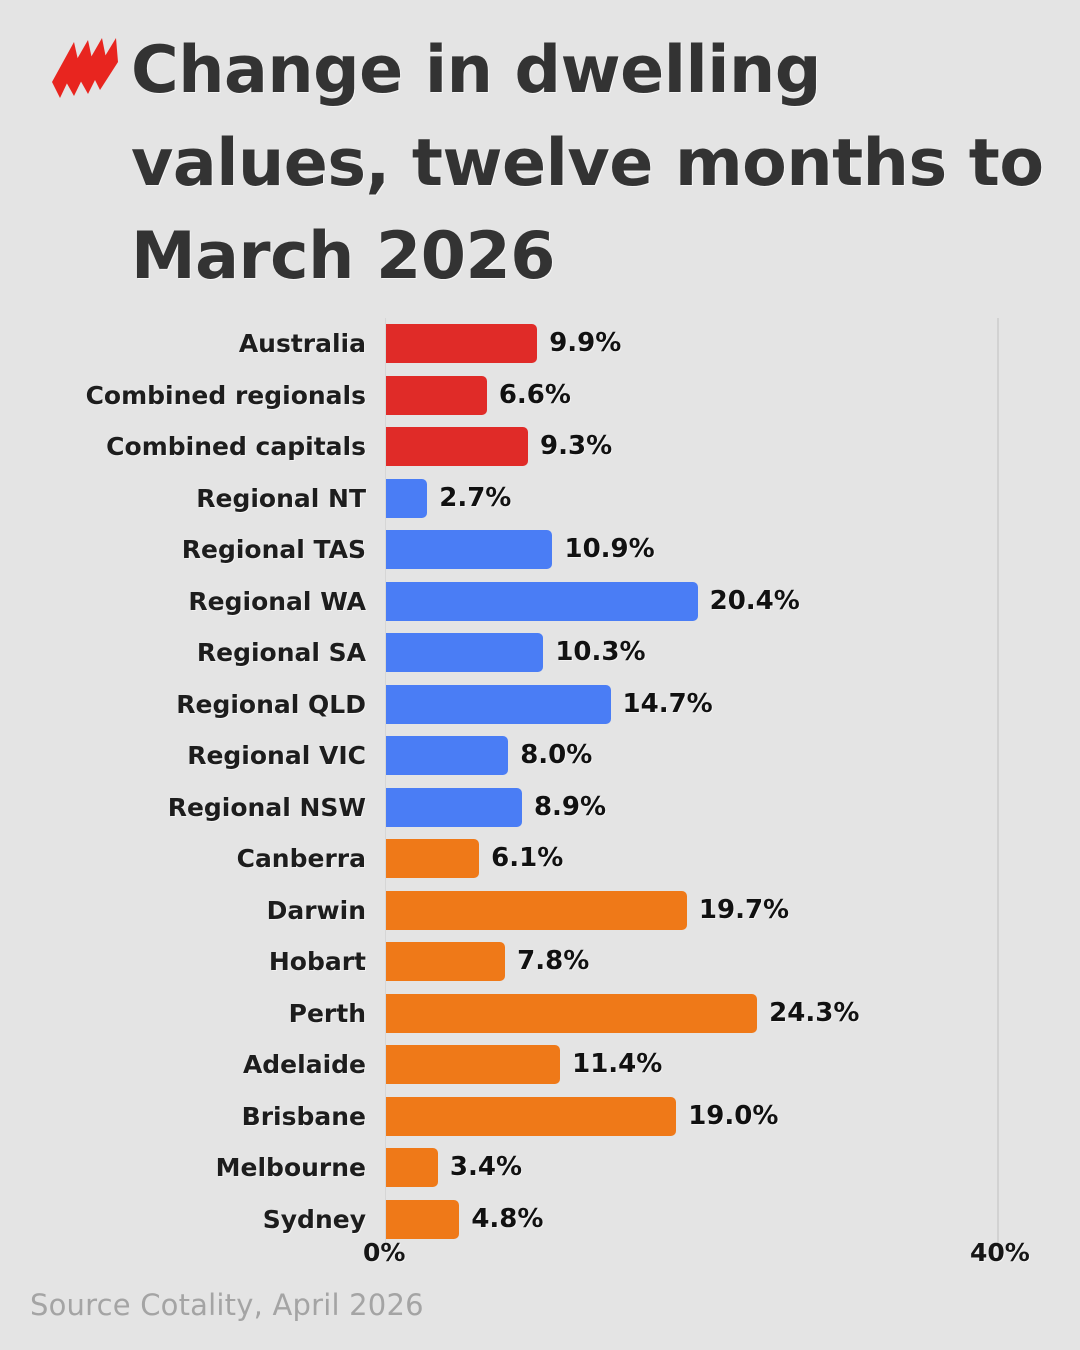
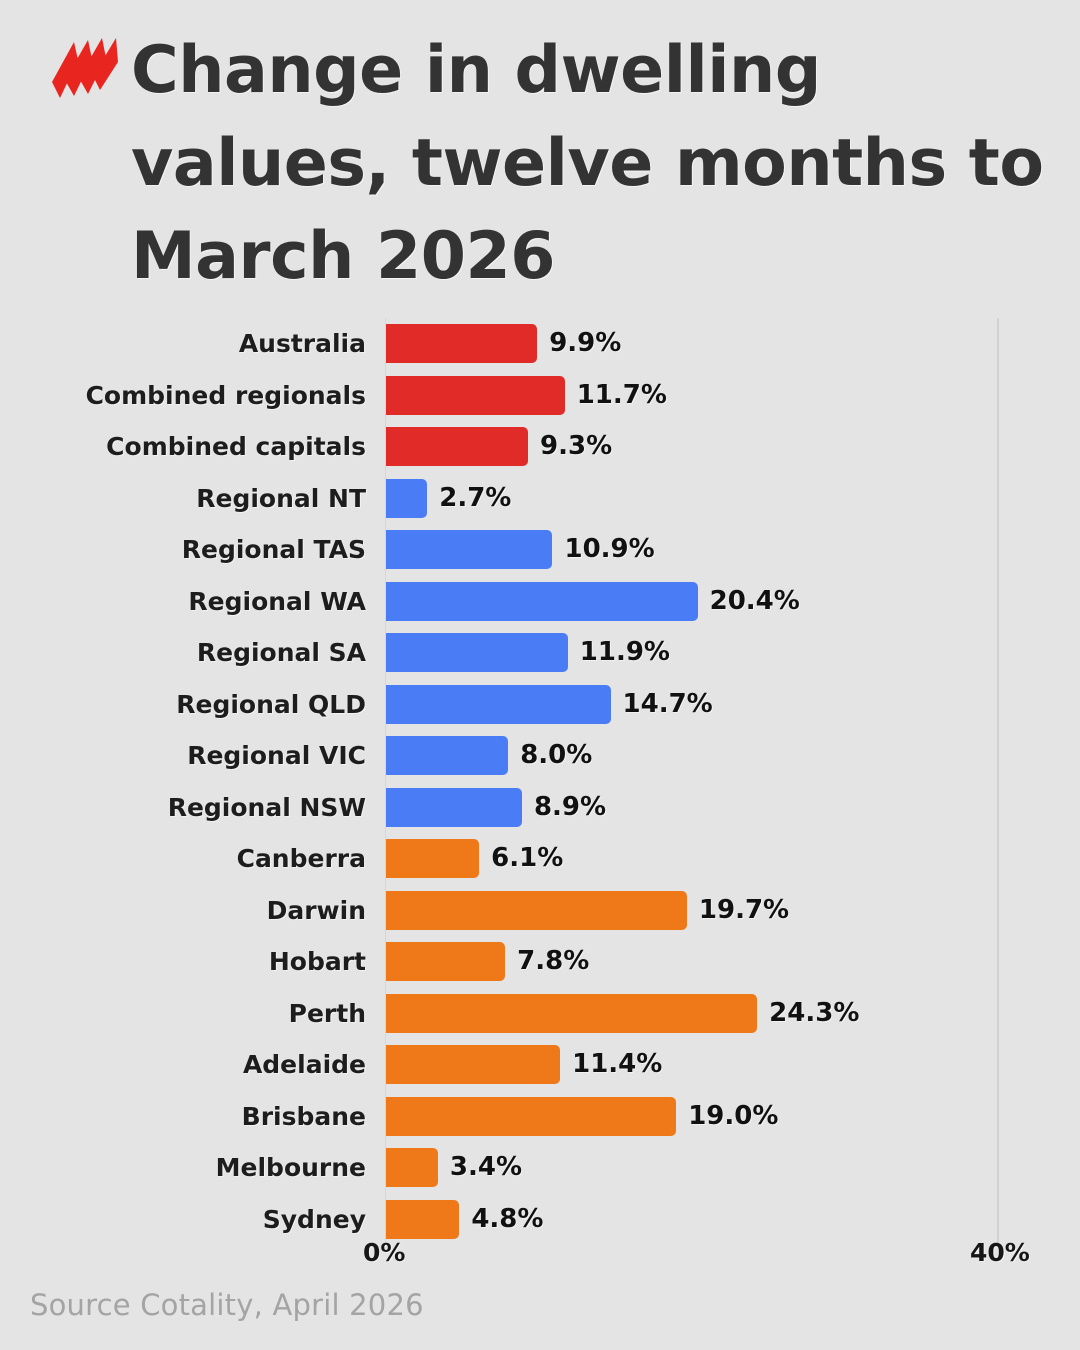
Combined regionals: 6.6% -> 11.7%
Regional SA: 10.3% -> 11.9%
